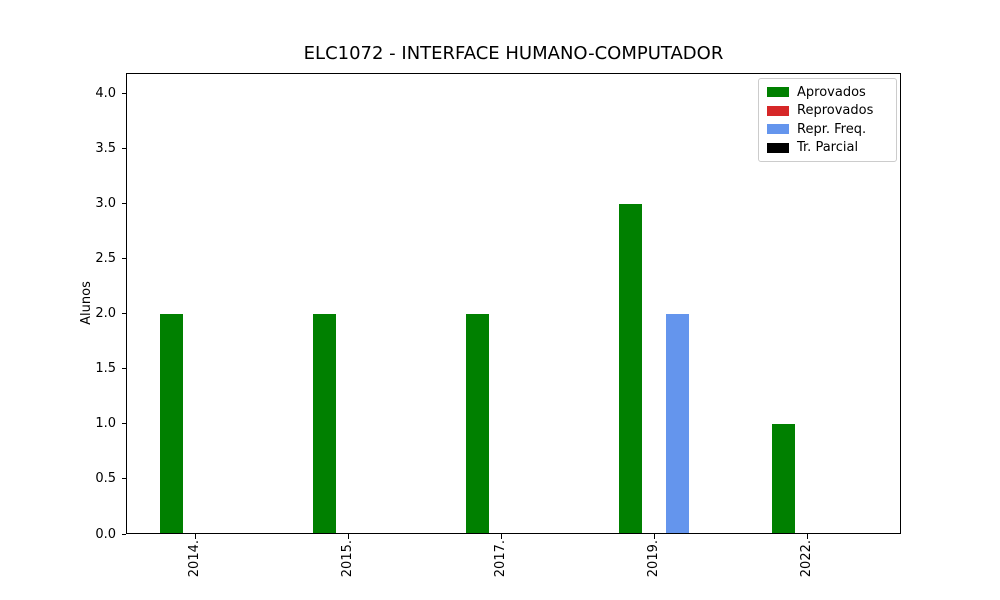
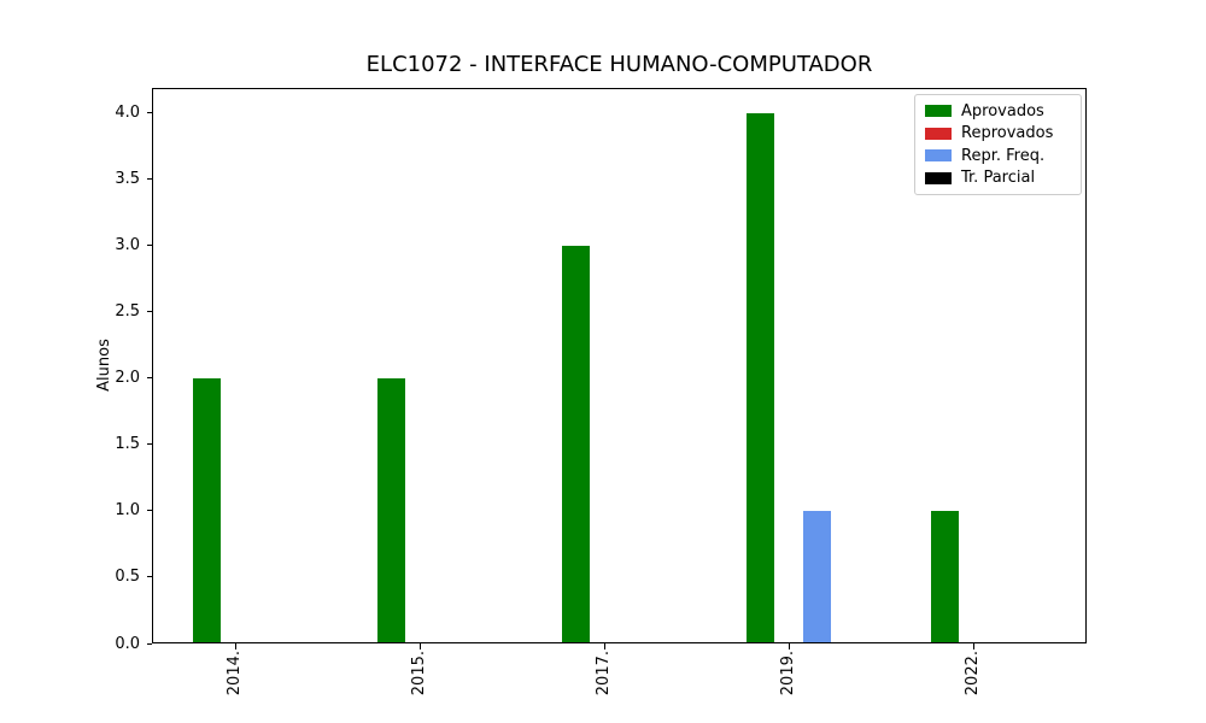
Aprovados/2017.: 2 -> 3
Aprovados/2019.: 3 -> 4
Repr. Freq./2019.: 2 -> 1
